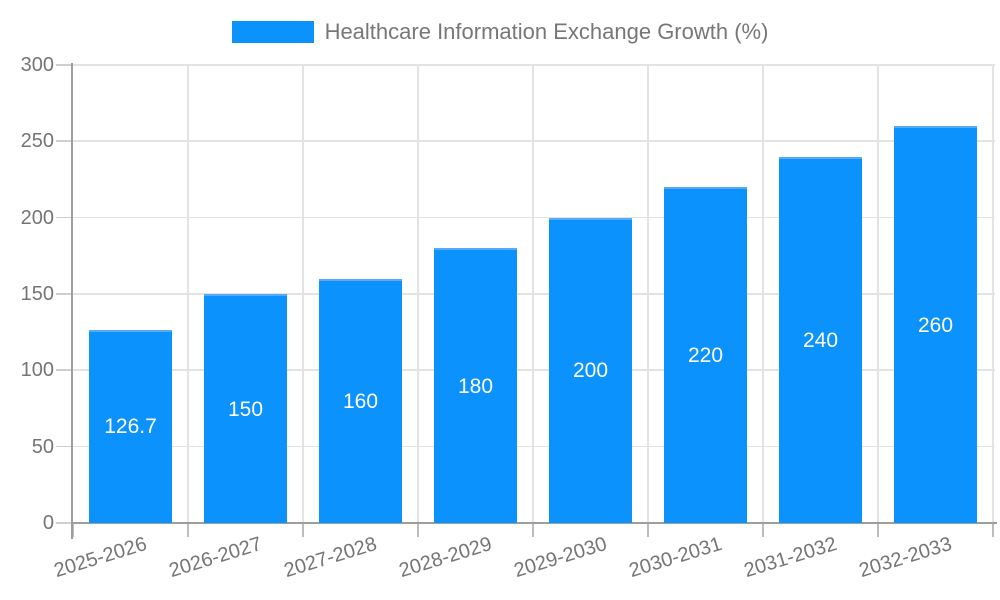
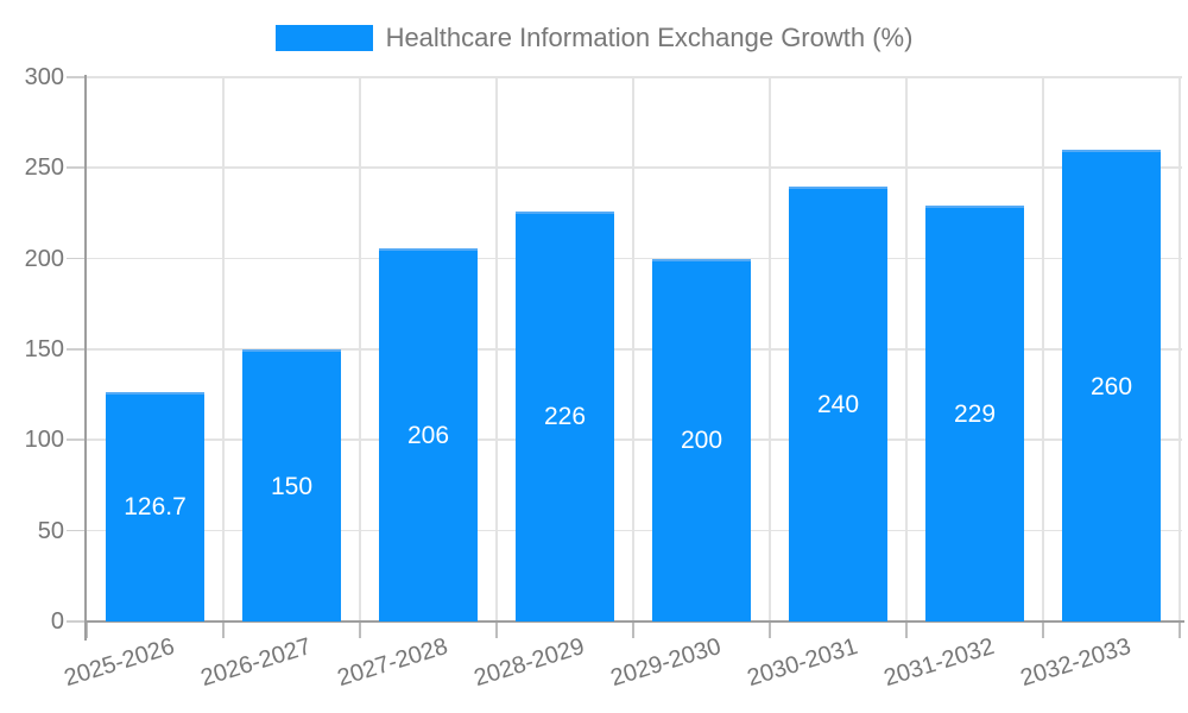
2027-2028: 160 -> 206
2028-2029: 180 -> 226
2030-2031: 220 -> 240
2031-2032: 240 -> 229
